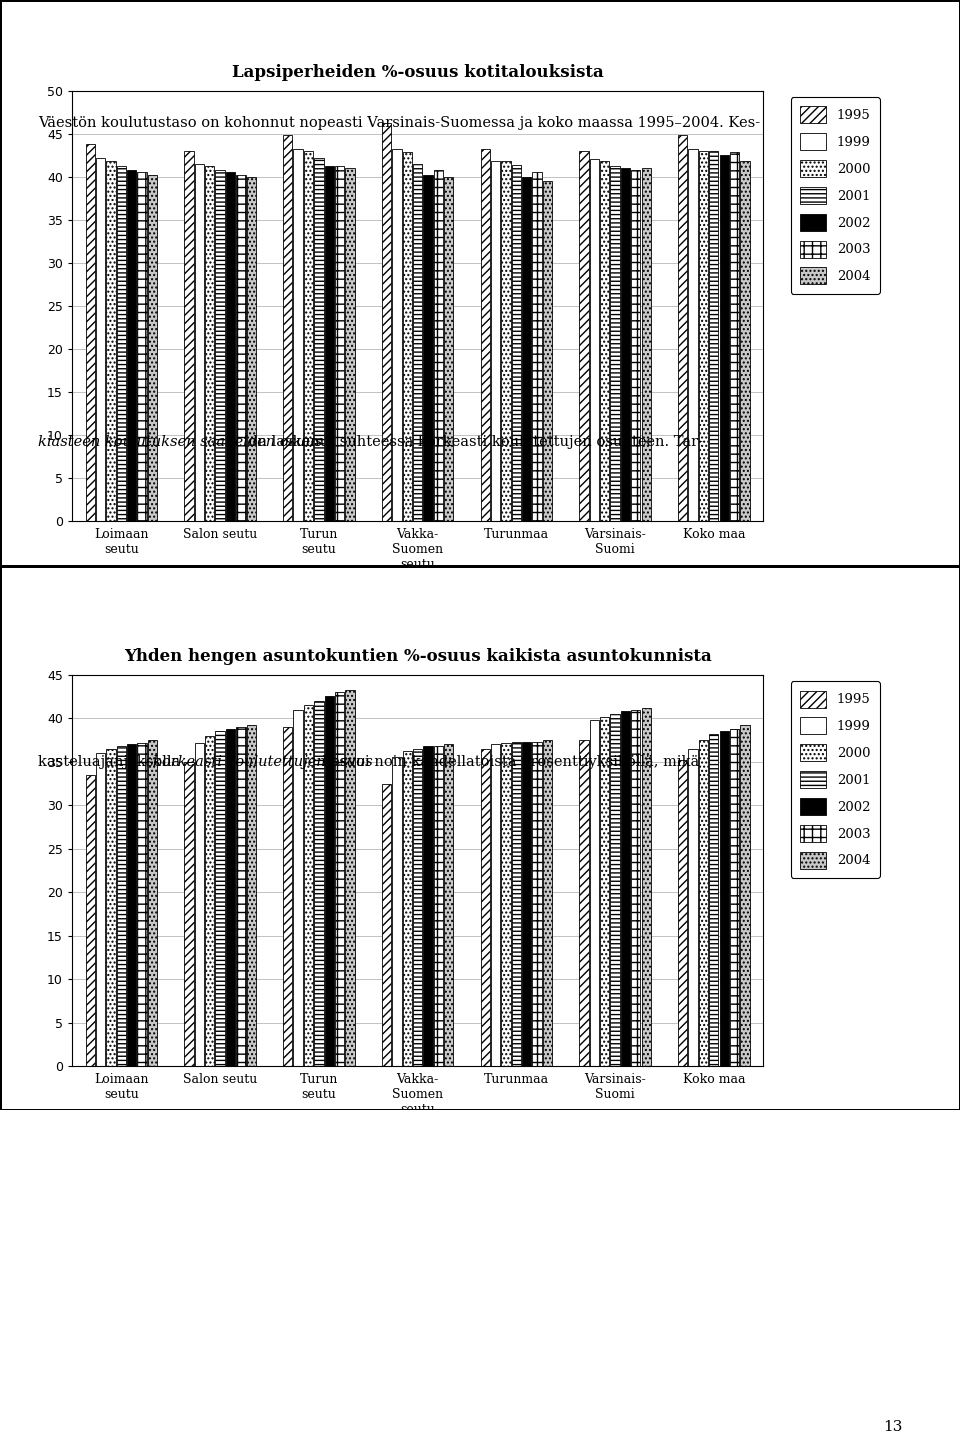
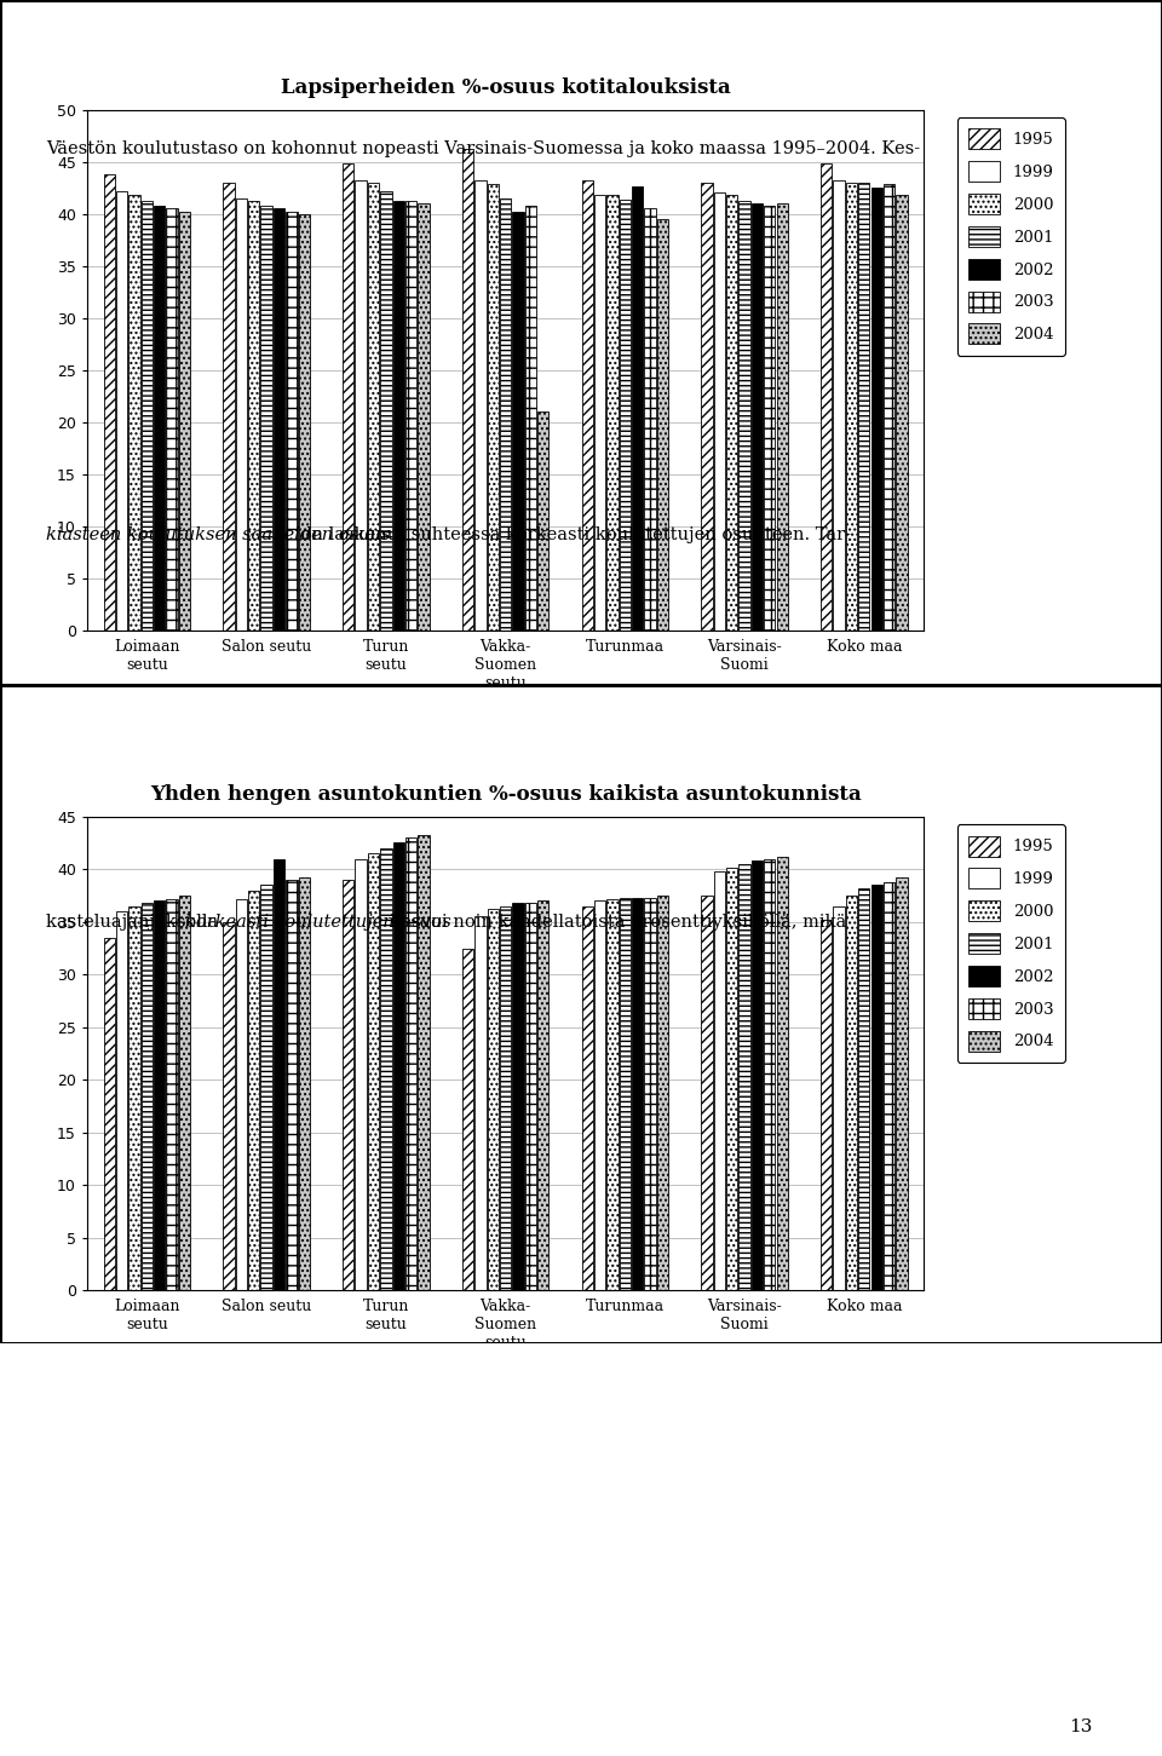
Lapsiperheiden %-osuus kotitalouksista/2004/Vakka- Suomen seutu: 40.0 -> 21.0
Lapsiperheiden %-osuus kotitalouksista/2002/Turunmaa: 40.0 -> 42.6
Yhden hengen asuntokuntien %-osuus kaikista asuntokunnista/2002/Salon seutu: 38.8 -> 41.0
